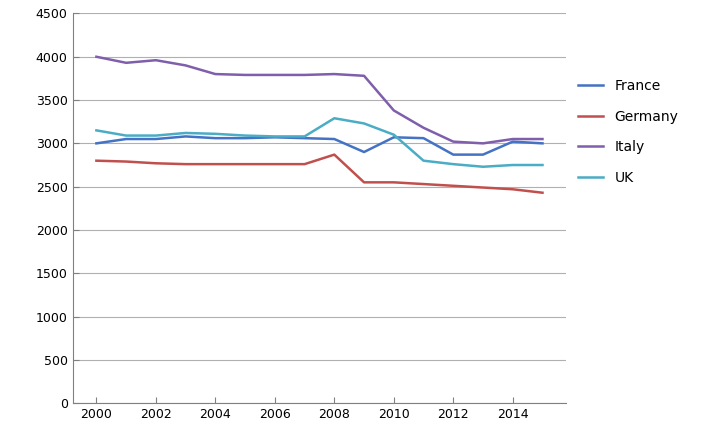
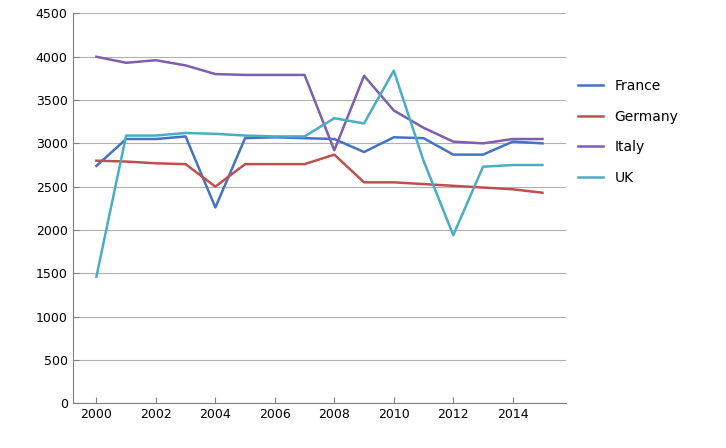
France/2000: 3000 -> 2740
UK/2000: 3150 -> 1460
France/2004: 3060 -> 2260
Germany/2004: 2760 -> 2500
Italy/2008: 3800 -> 2920
UK/2010: 3100 -> 3840
UK/2012: 2760 -> 1940
